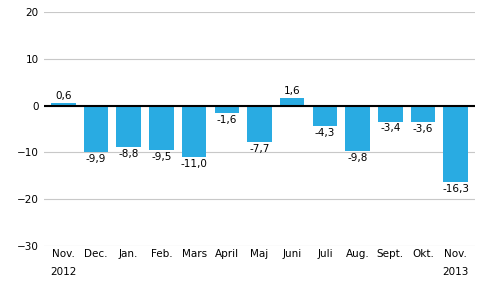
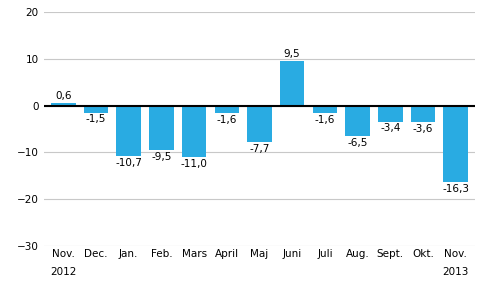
Dec.: -9,9 -> -1,5
Jan.: -8,8 -> -10,7
Juni: 1,6 -> 9,5
Juli: -4,3 -> -1,6
Aug.: -9,8 -> -6,5
